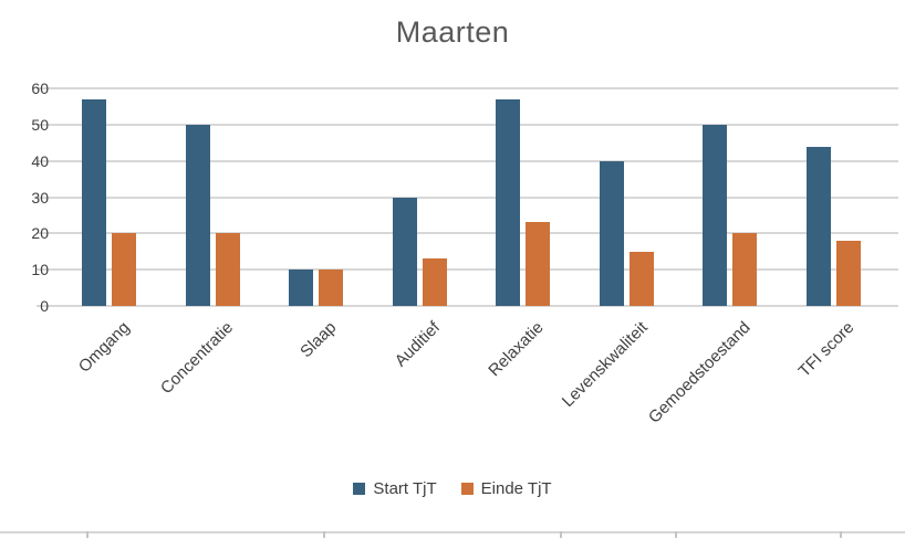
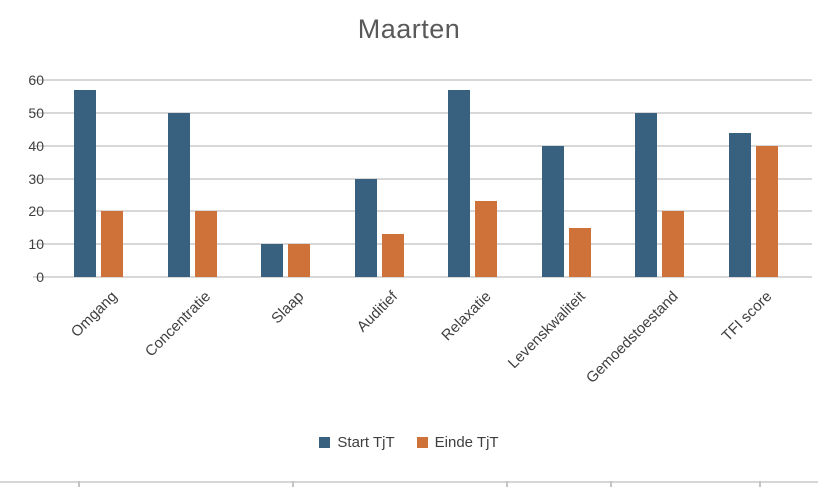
Einde TjT/TFI score: 18 -> 40
